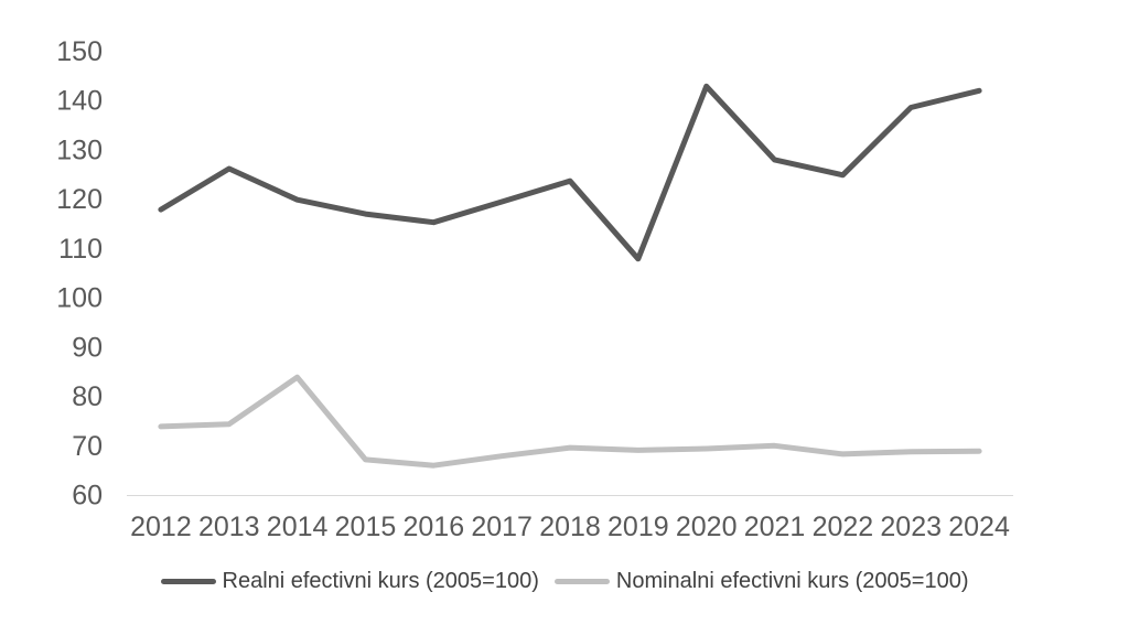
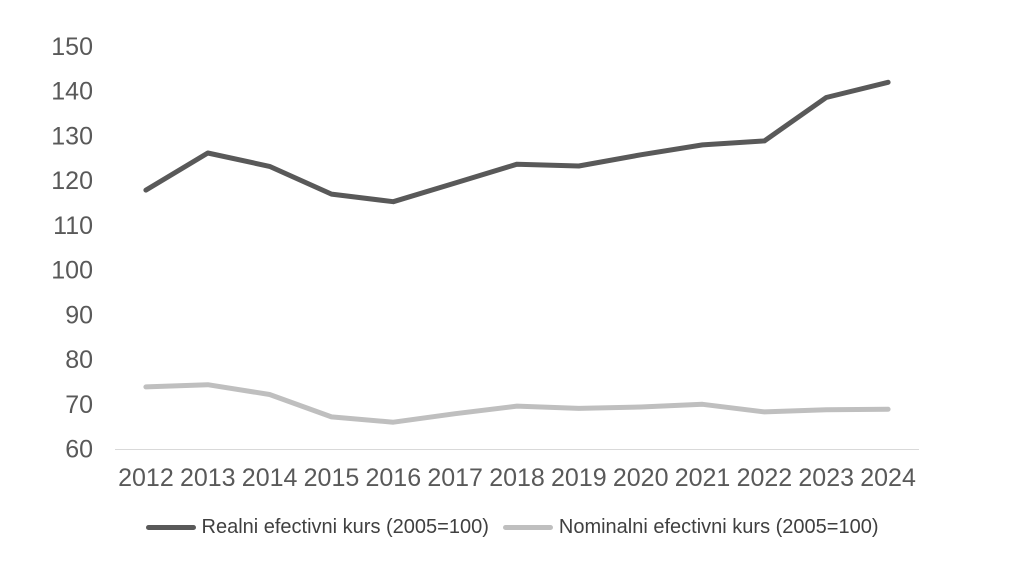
Realni efectivni kurs (2005=100)/2014: 120 -> 123
Nominalni efectivni kurs (2005=100)/2014: 84 -> 72
Realni efectivni kurs (2005=100)/2019: 108 -> 123
Realni efectivni kurs (2005=100)/2020: 143 -> 126
Realni efectivni kurs (2005=100)/2022: 125 -> 129
